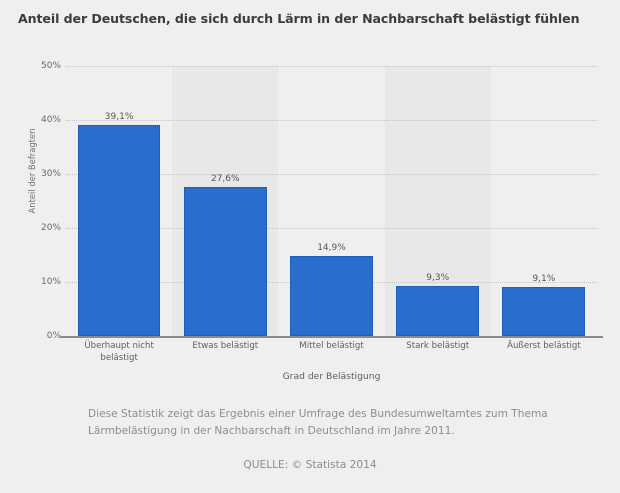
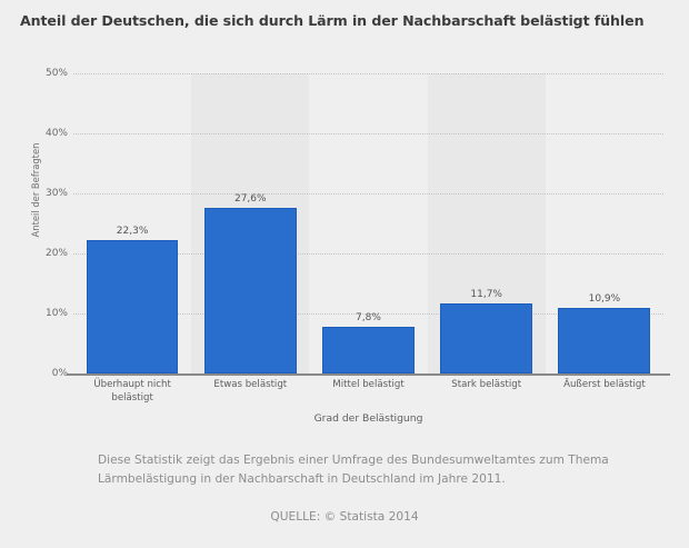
Überhaupt nicht belästigt: 39,1% -> 22,3%
Mittel belästigt: 14,9% -> 7,8%
Stark belästigt: 9,3% -> 11,7%
Äußerst belästigt: 9,1% -> 10,9%
